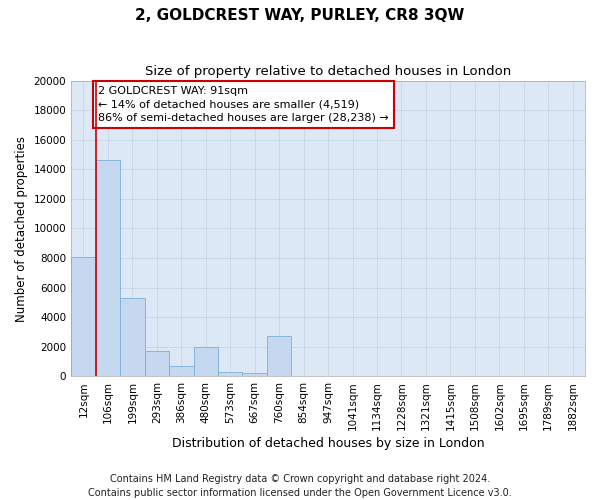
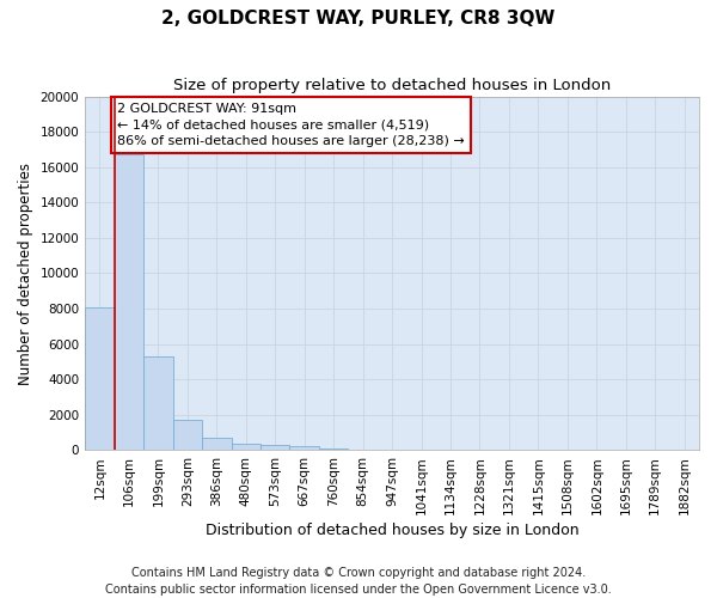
106sqm: 14600 -> 16700
480sqm: 2000 -> 400
760sqm: 2700 -> 100
